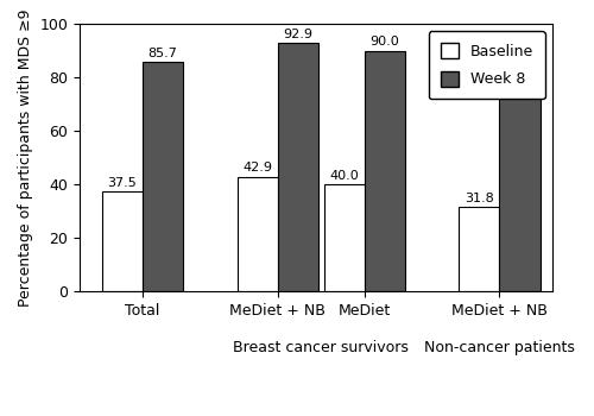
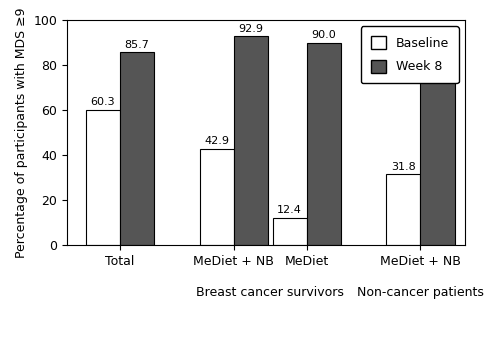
Baseline/Total: 37.5 -> 60.3
Baseline/MeDiet: 40.0 -> 12.4
